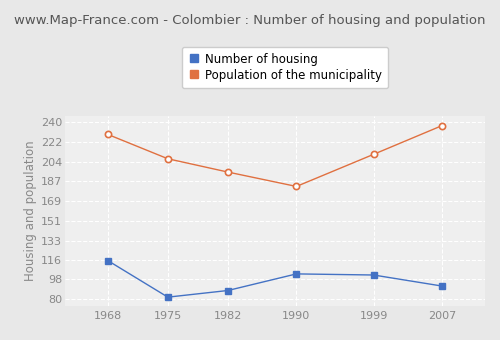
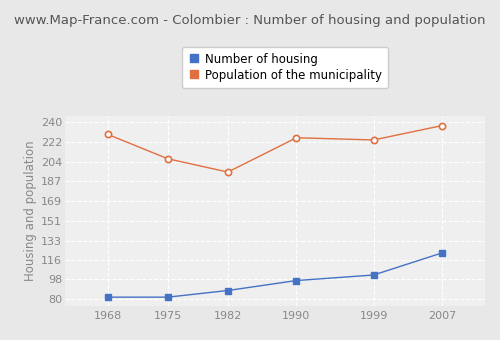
Number of housing/1968: 115 -> 82
Number of housing/1990: 103 -> 97
Population of the municipality/1990: 182 -> 226
Population of the municipality/1999: 211 -> 224
Number of housing/2007: 92 -> 122
